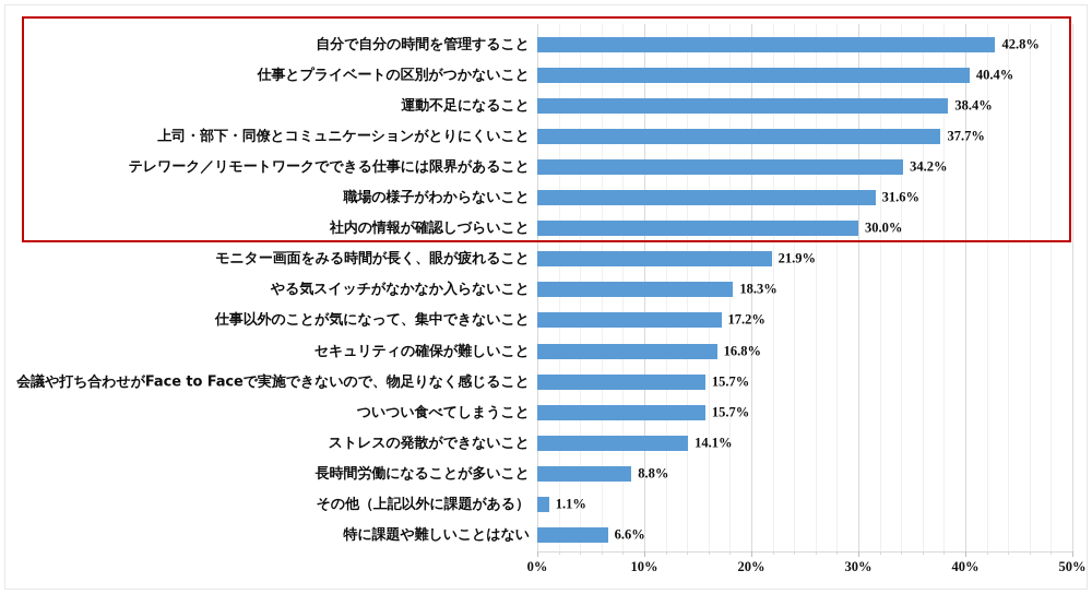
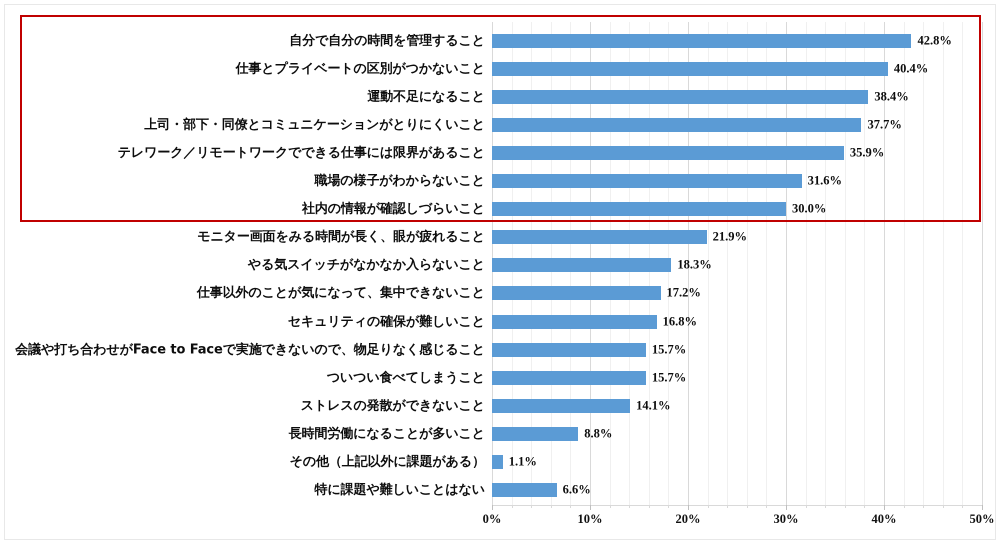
テレワーク／リモートワークでできる仕事には限界があること: 34.2% -> 35.9%
